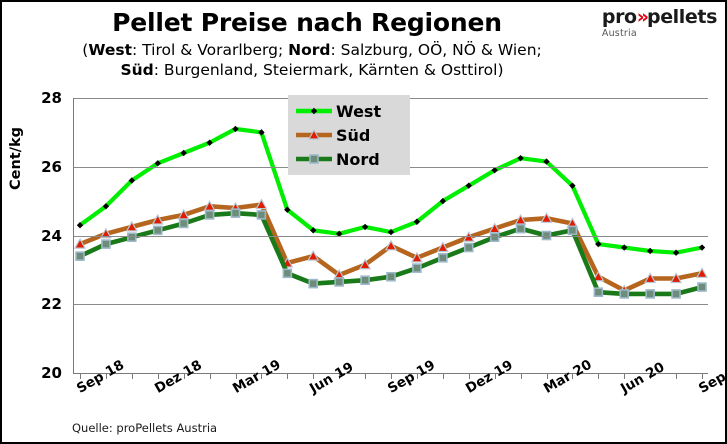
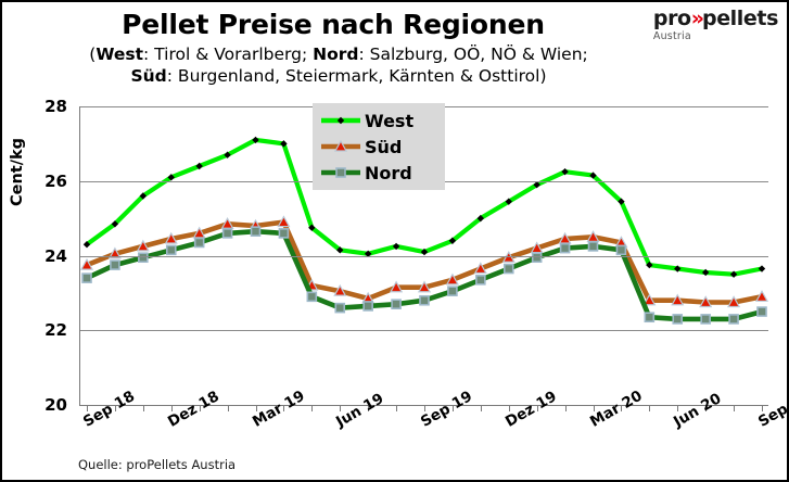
Süd/Jun 19: 23.4 -> 23.1
Süd/Sep 19: 23.7 -> 23.1
Nord/Mar 20: 24.0 -> 24.2
Süd/Jun 20: 22.4 -> 22.8
